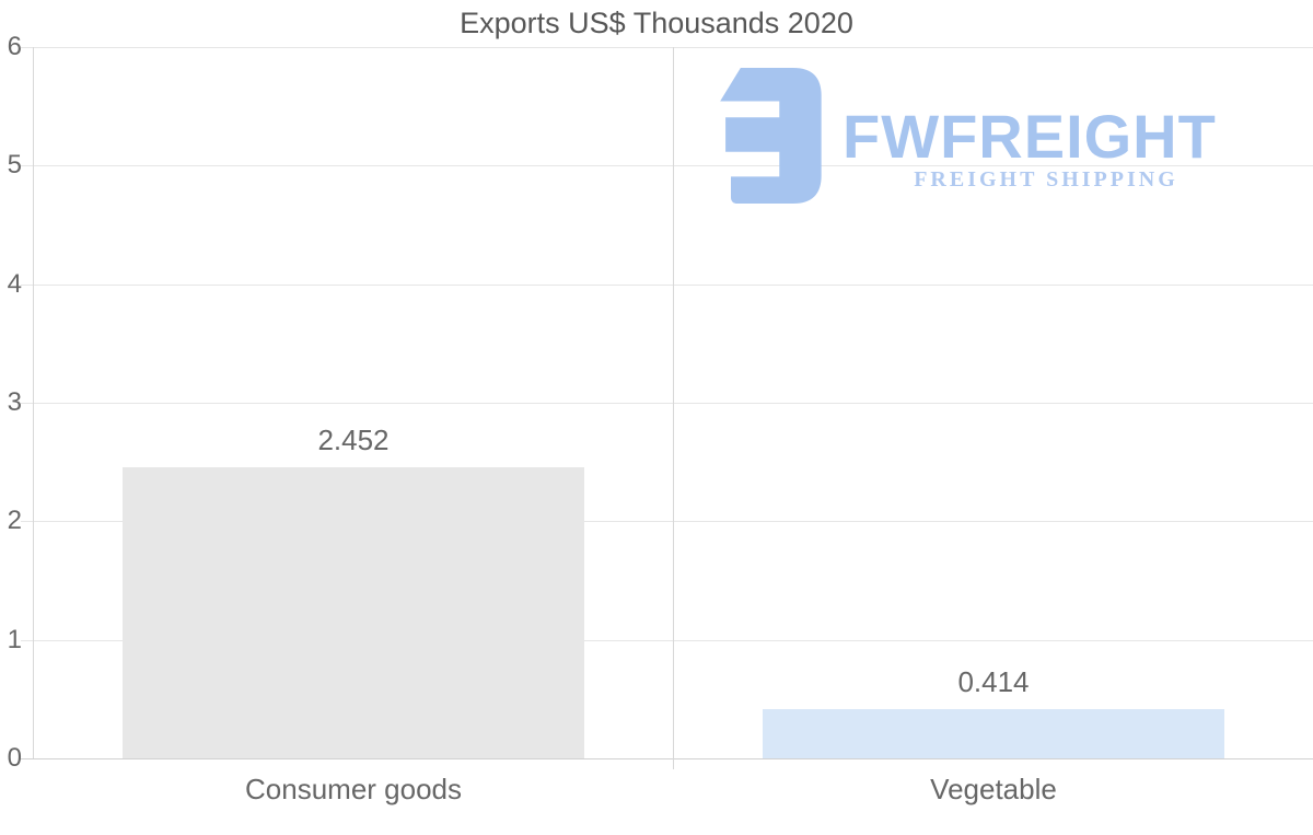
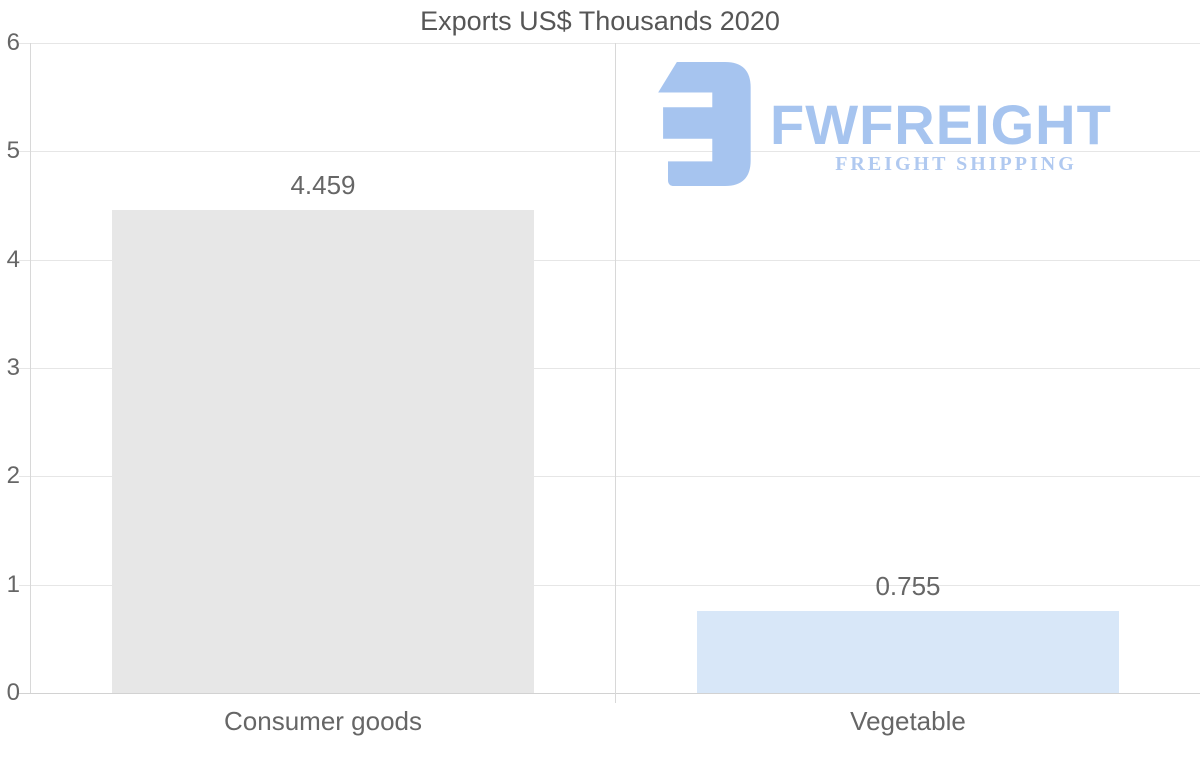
Consumer goods: 2.452 -> 4.459
Vegetable: 0.414 -> 0.755
